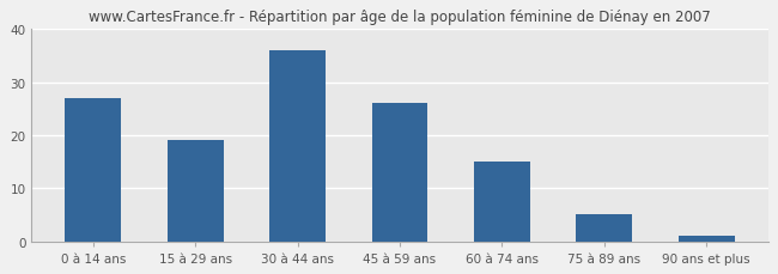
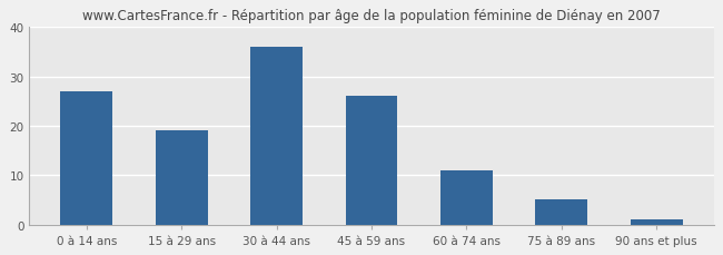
60 à 74 ans: 15 -> 11
